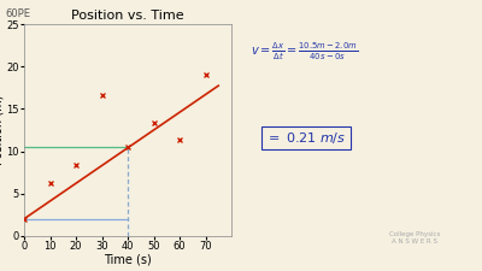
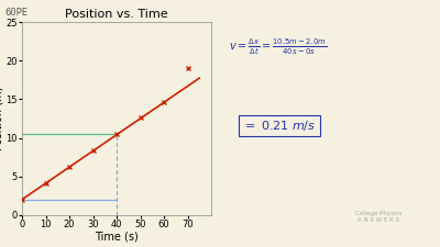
10: 6.2 -> 4.1
20: 8.4 -> 6.2
30: 16.6 -> 8.3
50: 13.4 -> 12.6
60: 11.4 -> 14.7
